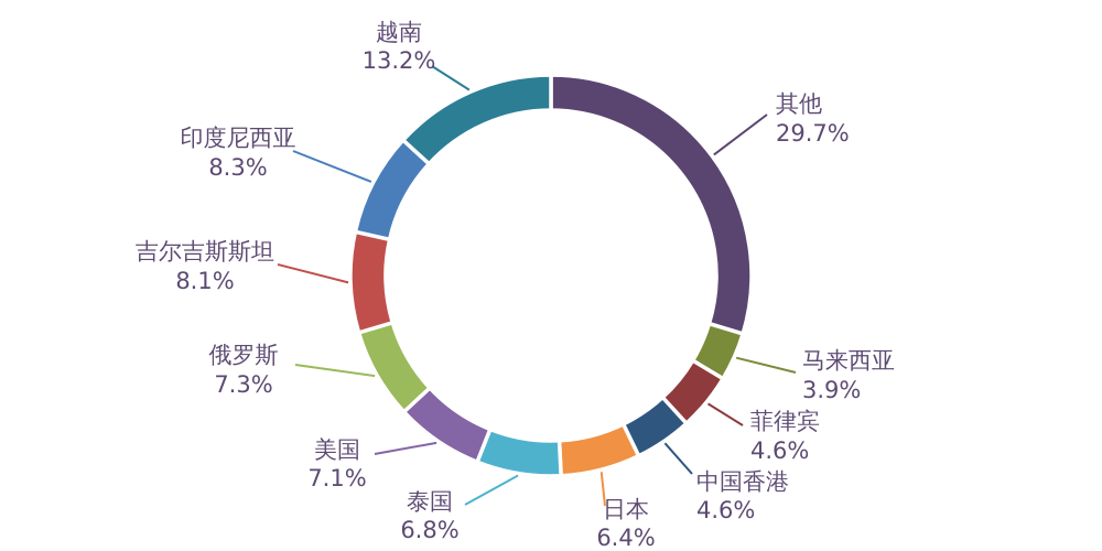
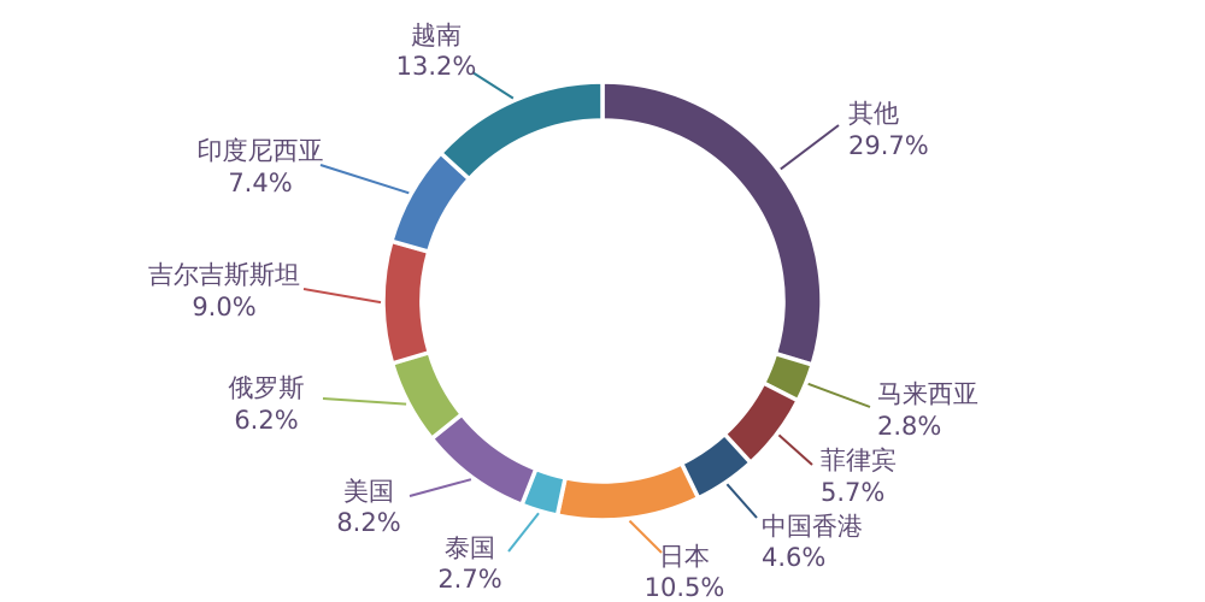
马来西亚: 3.9% -> 2.8%
菲律宾: 4.6% -> 5.7%
日本: 6.4% -> 10.5%
泰国: 6.8% -> 2.7%
美国: 7.1% -> 8.2%
俄罗斯: 7.3% -> 6.2%
吉尔吉斯斯坦: 8.1% -> 9.0%
印度尼西亚: 8.3% -> 7.4%
